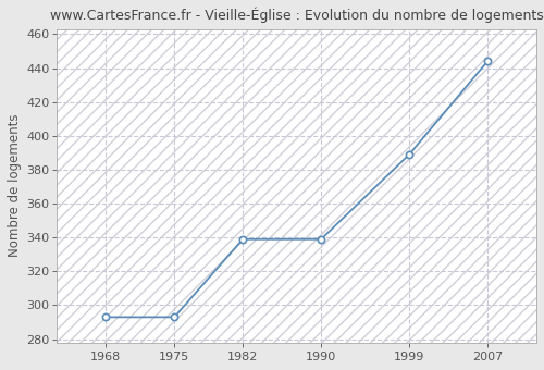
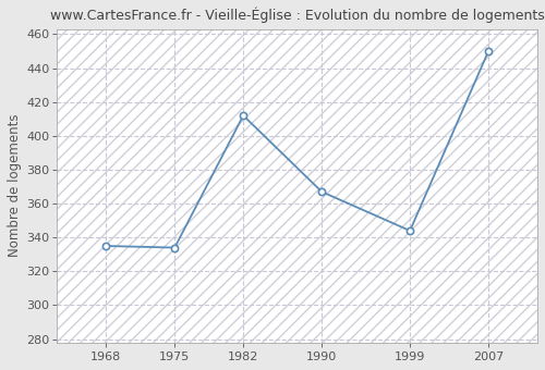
1968: 293 -> 335
1975: 293 -> 334
1982: 339 -> 412
1990: 339 -> 367
1999: 389 -> 344
2007: 444 -> 450
